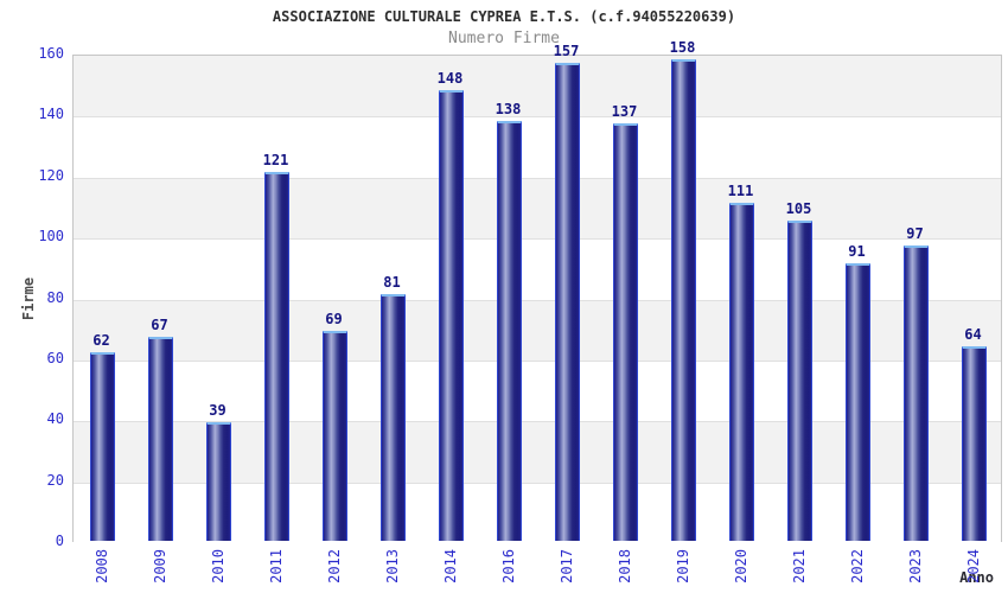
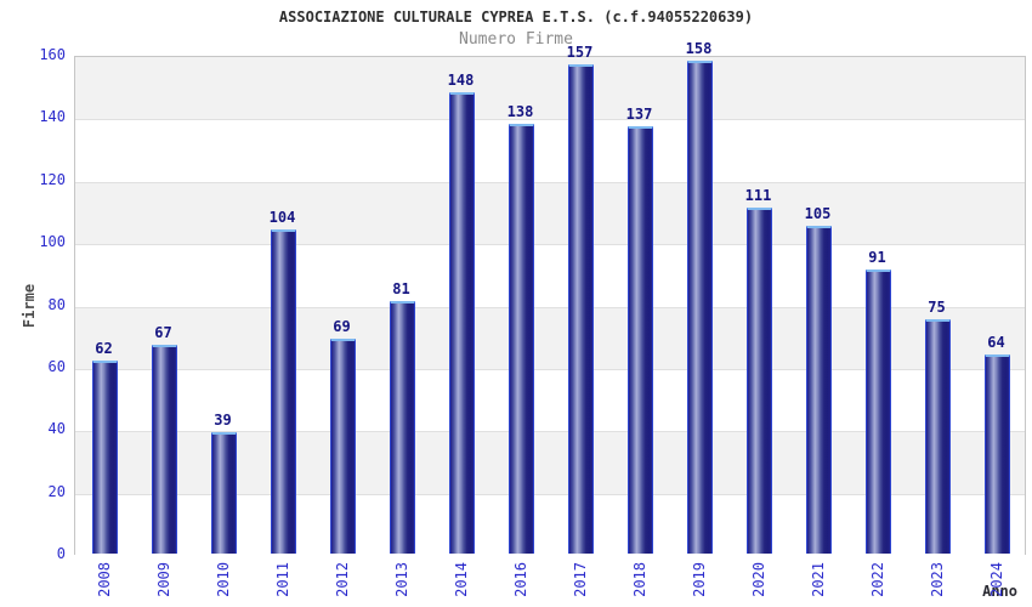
2011: 121 -> 104
2023: 97 -> 75
